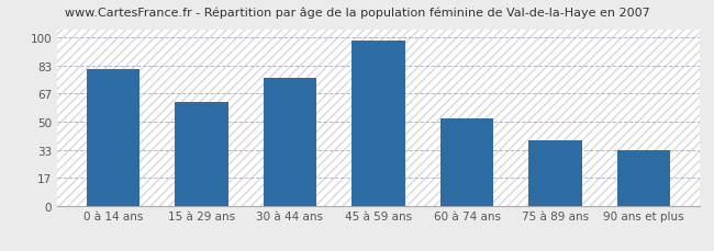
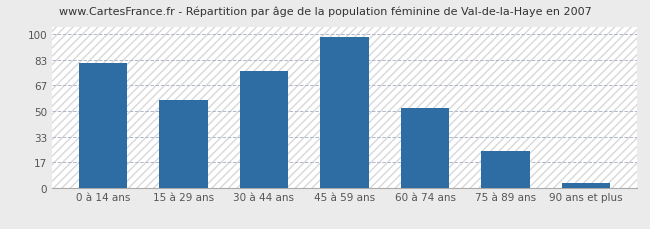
15 à 29 ans: 62 -> 57
75 à 89 ans: 39 -> 24
90 ans et plus: 33 -> 3
